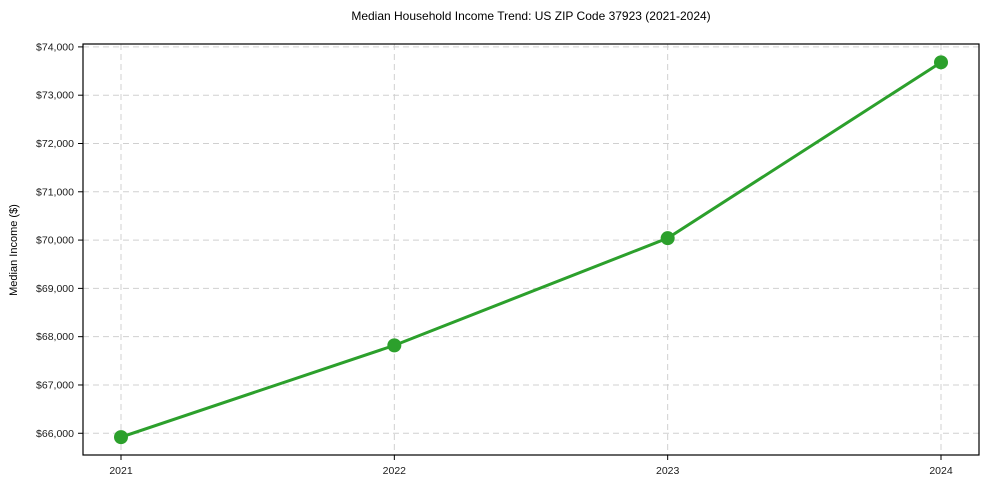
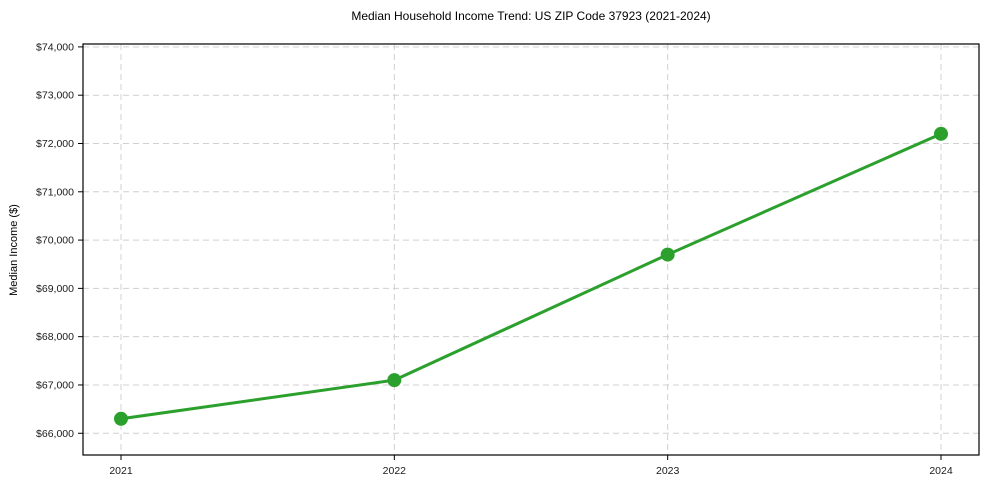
2021: $65900 -> $66300
2022: $67800 -> $67100
2023: $70000 -> $69700
2024: $73700 -> $72200
